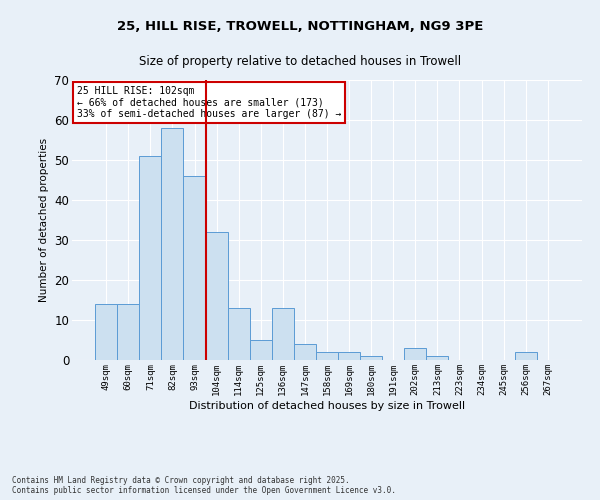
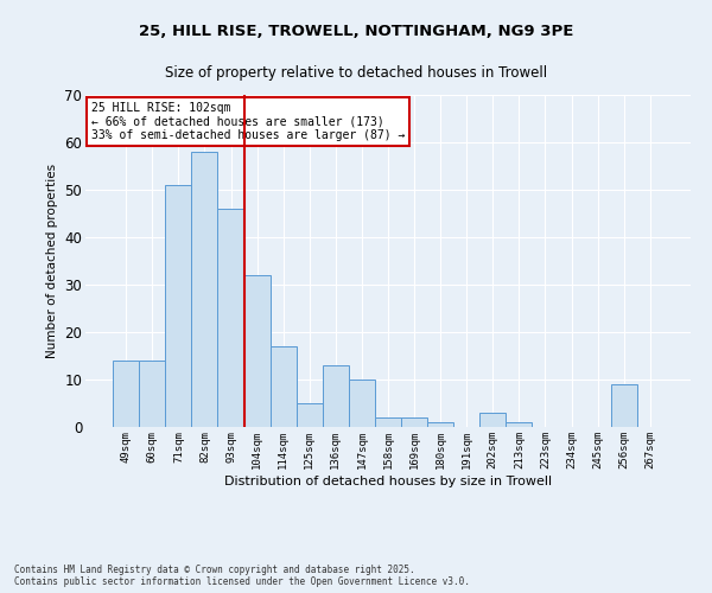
114sqm: 13 -> 17
147sqm: 4 -> 10
256sqm: 2 -> 9
